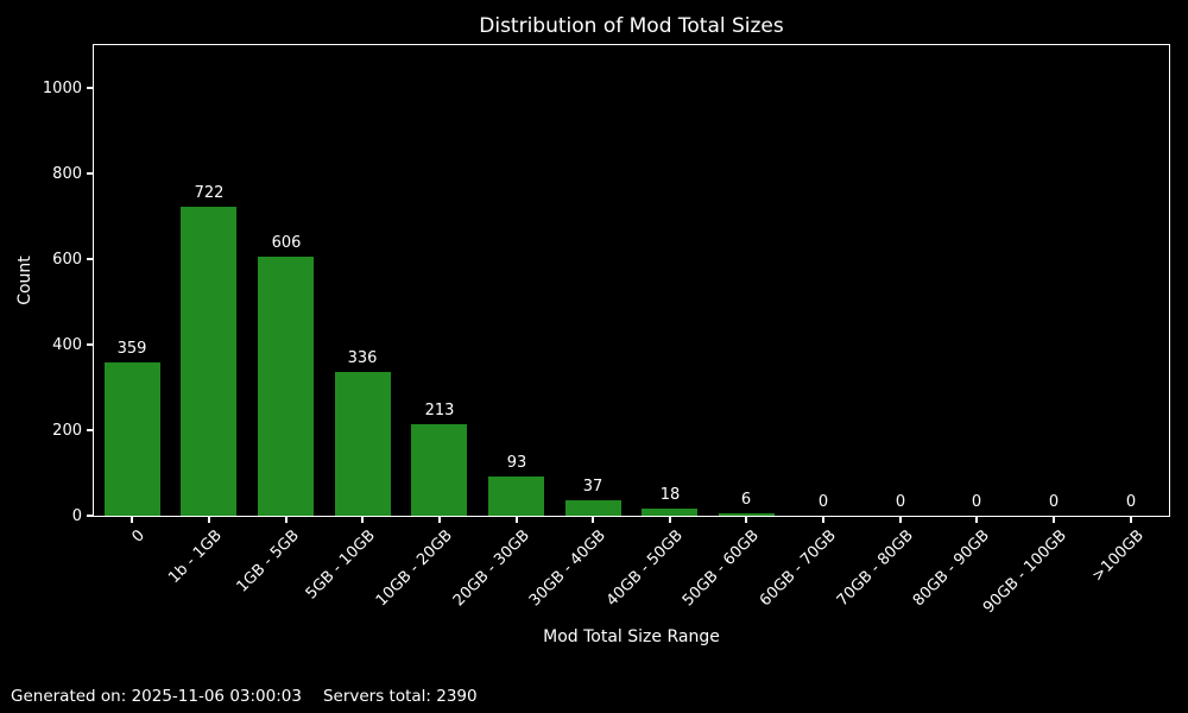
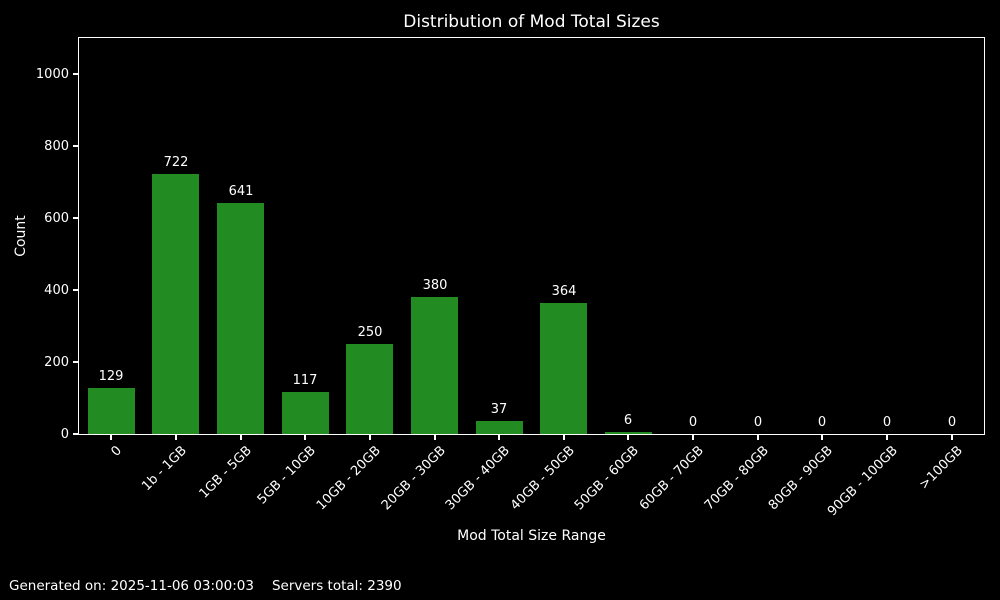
0: 359 -> 129
1GB - 5GB: 606 -> 641
5GB - 10GB: 336 -> 117
10GB - 20GB: 213 -> 250
20GB - 30GB: 93 -> 380
40GB - 50GB: 18 -> 364
